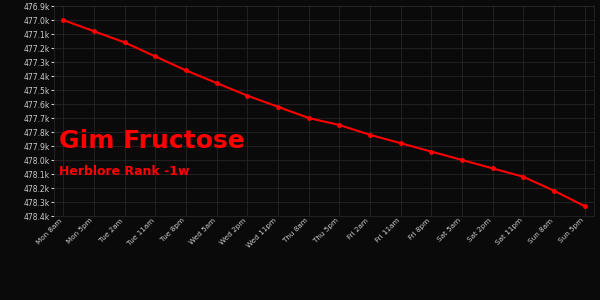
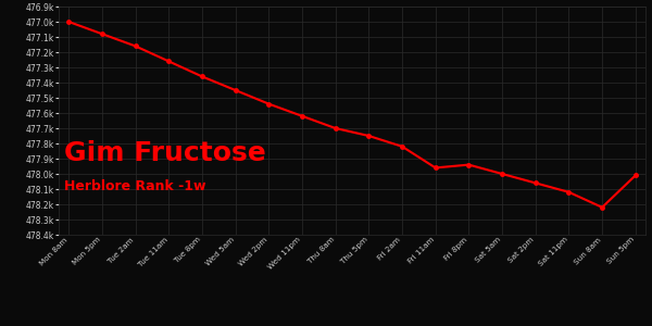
Fri 11am: 477.88k -> 477.96k
Sun 5pm: 478.33k -> 478.01k
